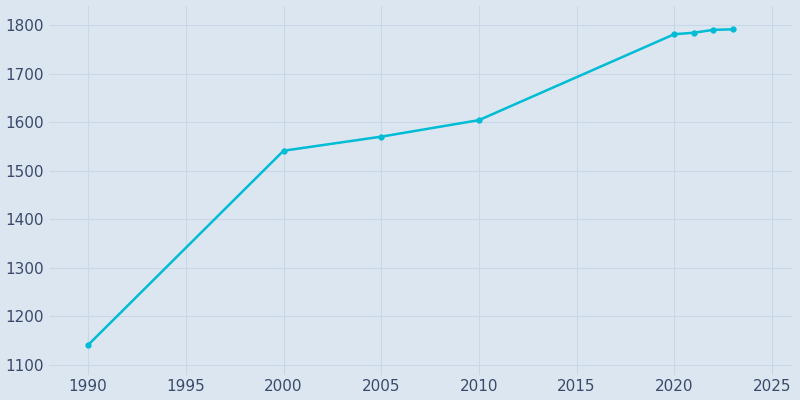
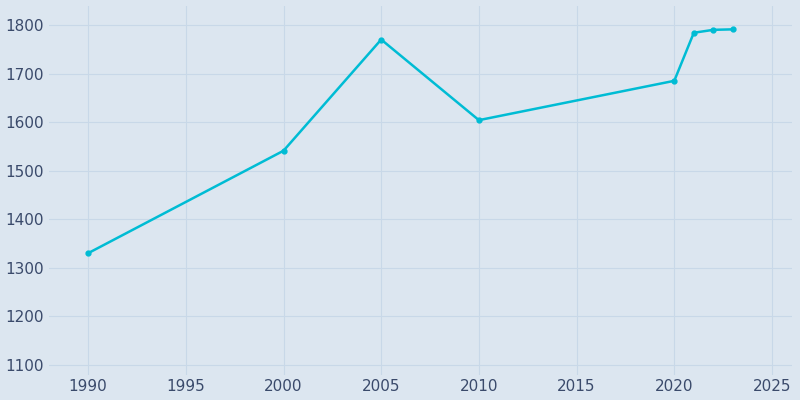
1990: 1141 -> 1330
2005: 1570 -> 1770
2020: 1781 -> 1685
